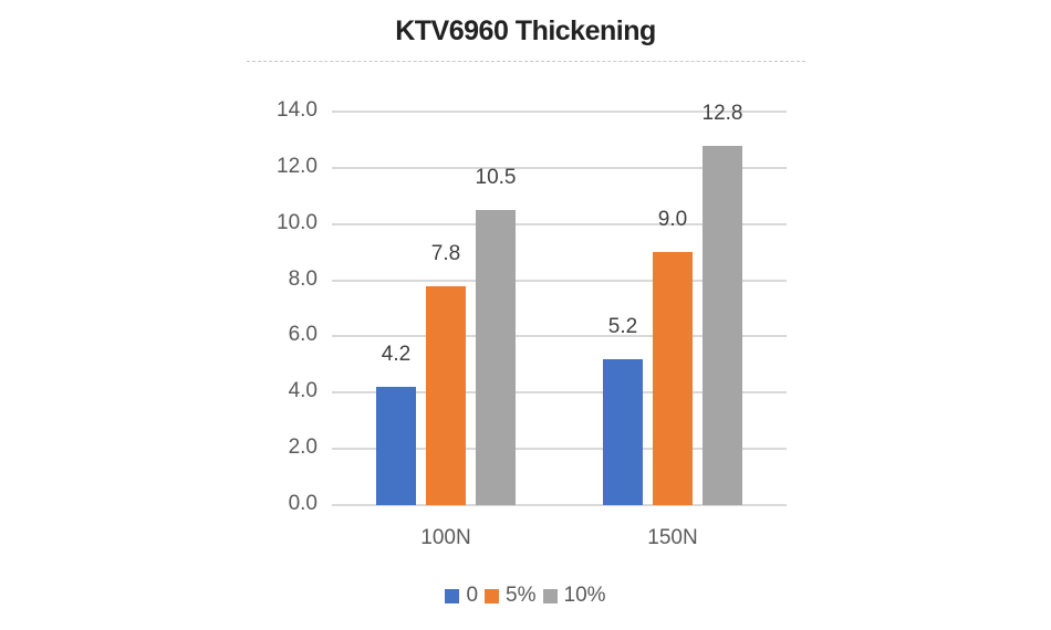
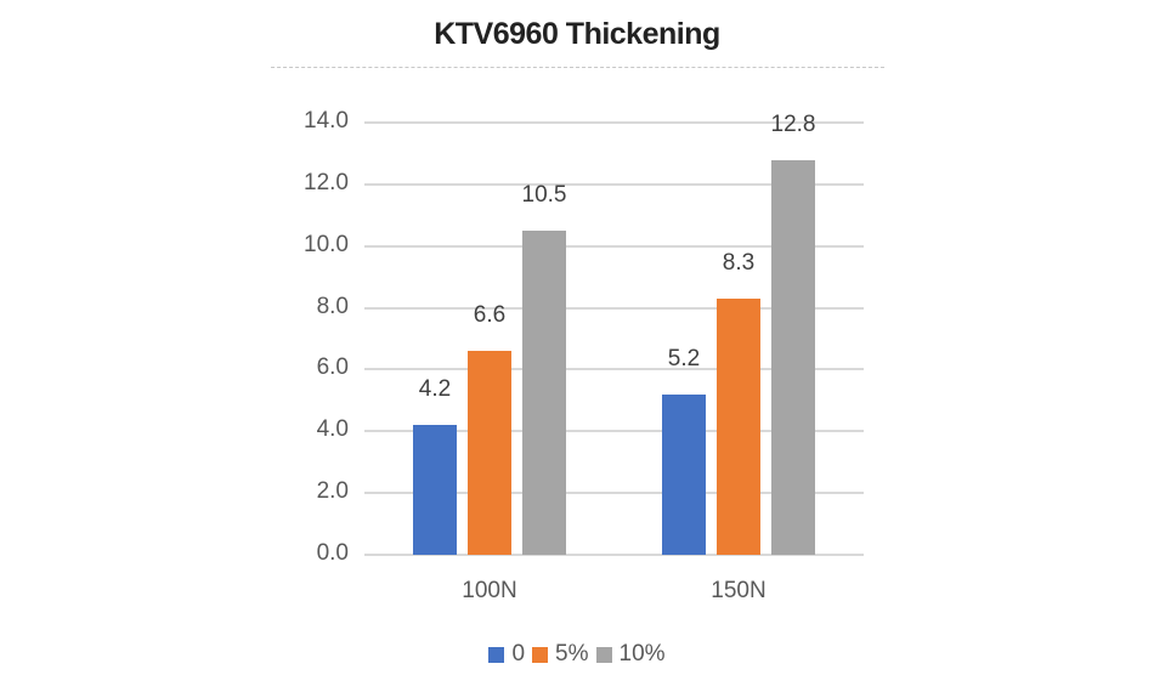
5%/100N: 7.8 -> 6.6
5%/150N: 9.0 -> 8.3
